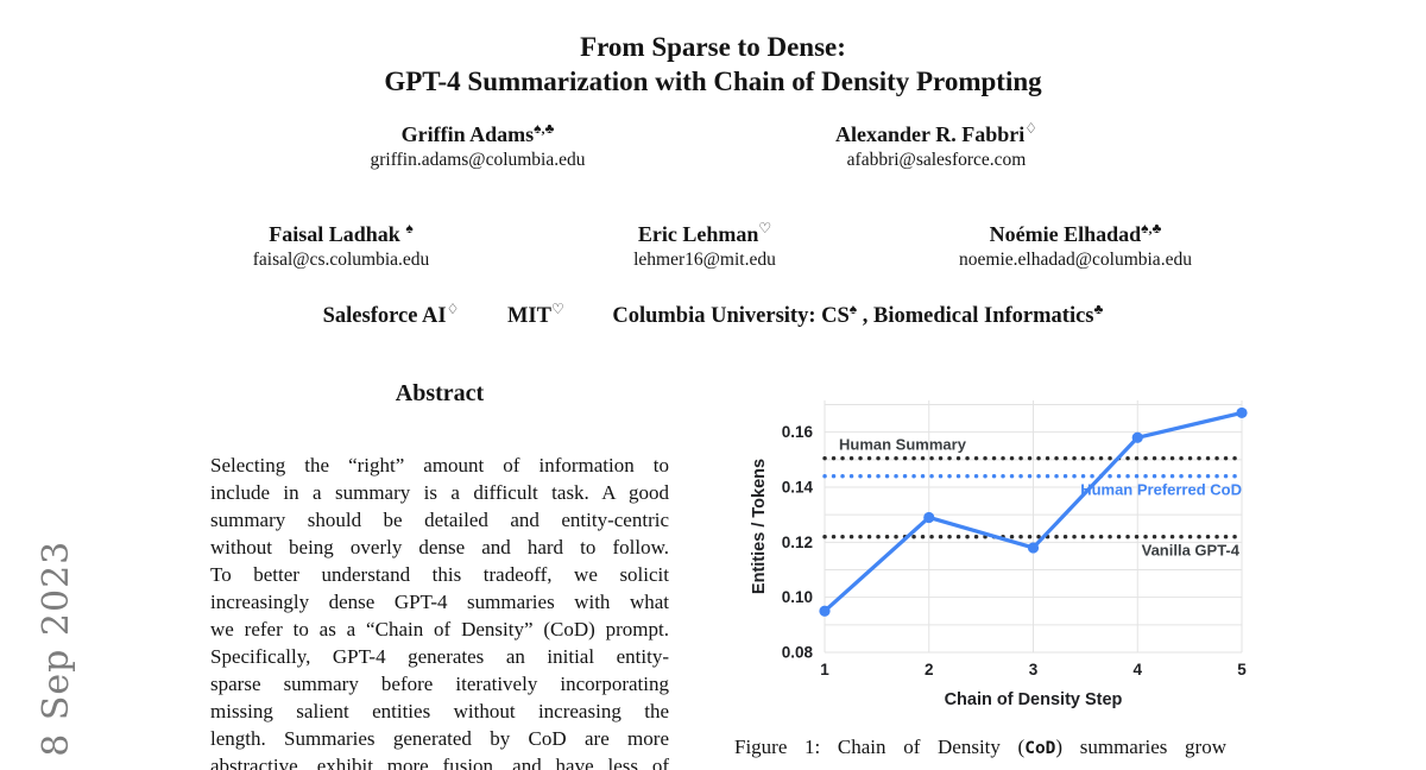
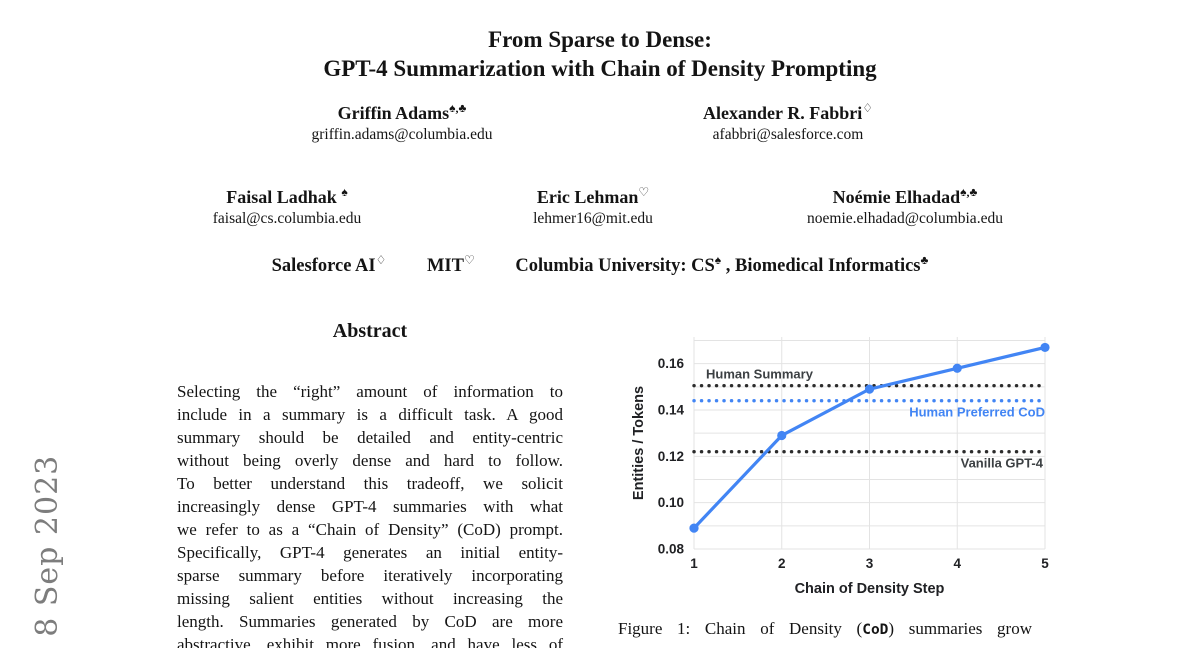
1: 0.095 -> 0.089
3: 0.118 -> 0.149
